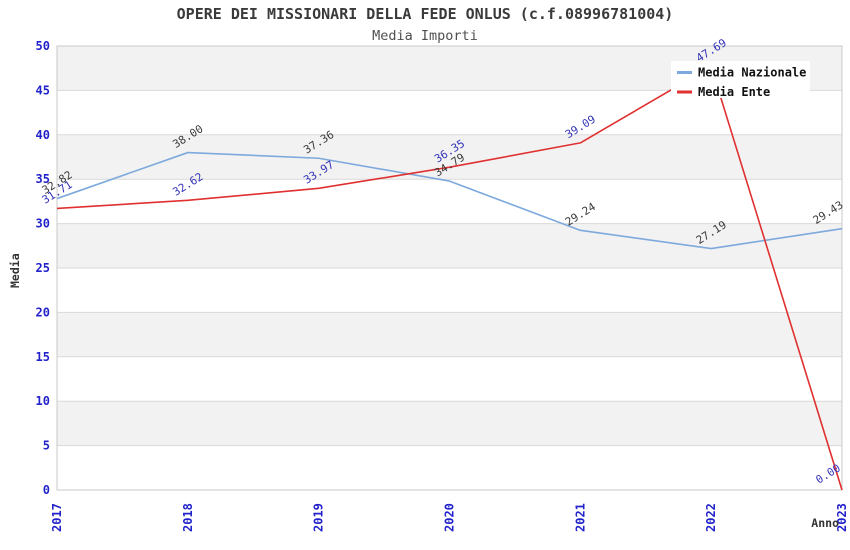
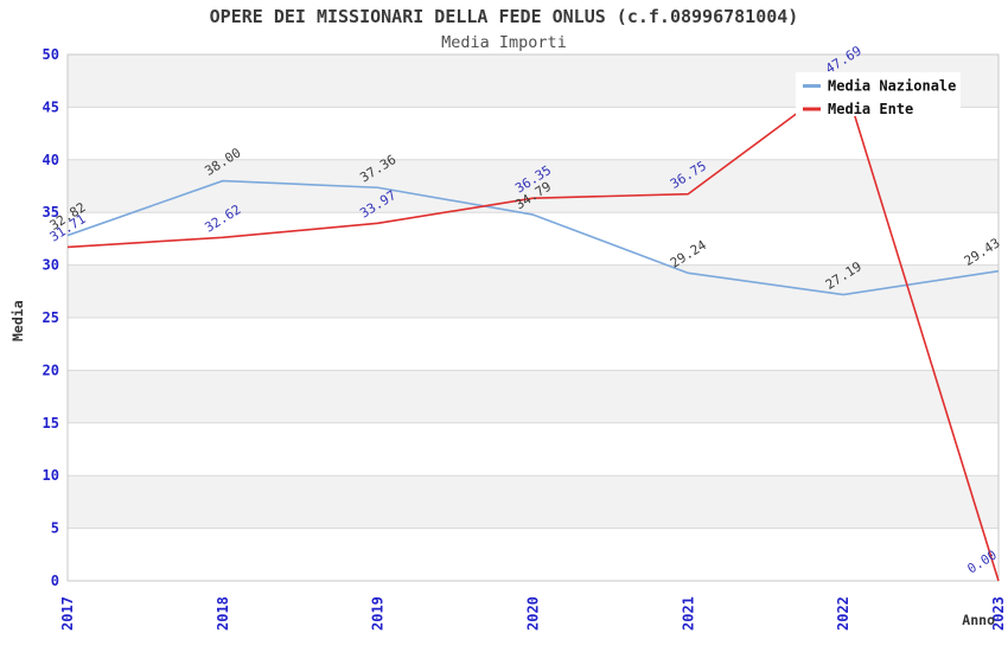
Media Ente/2021: 39.09 -> 36.75
